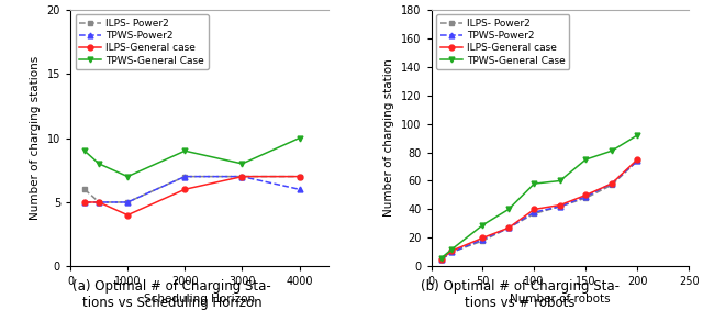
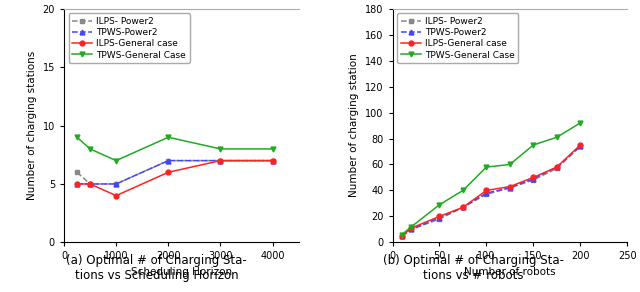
TPWS-Power2/4000: 6 -> 7
TPWS-General Case/4000: 10 -> 8
